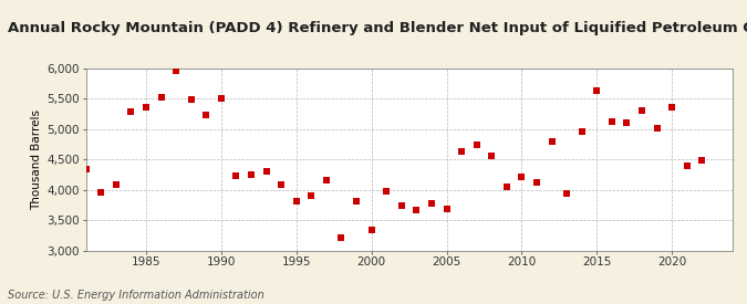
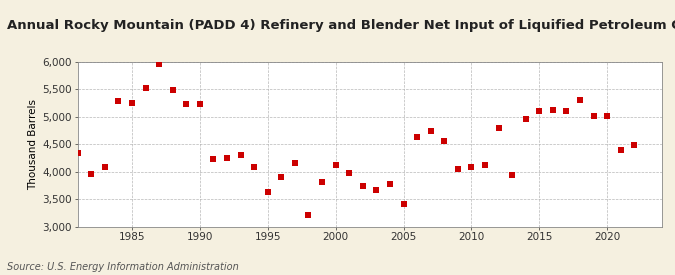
1985: 5,360 -> 5,250
1990: 5,500 -> 5,240
1995: 3,820 -> 3,640
2000: 3,340 -> 4,120
2005: 3,680 -> 3,420
2010: 4,220 -> 4,080
2015: 5,640 -> 5,110
2020: 5,360 -> 5,010
